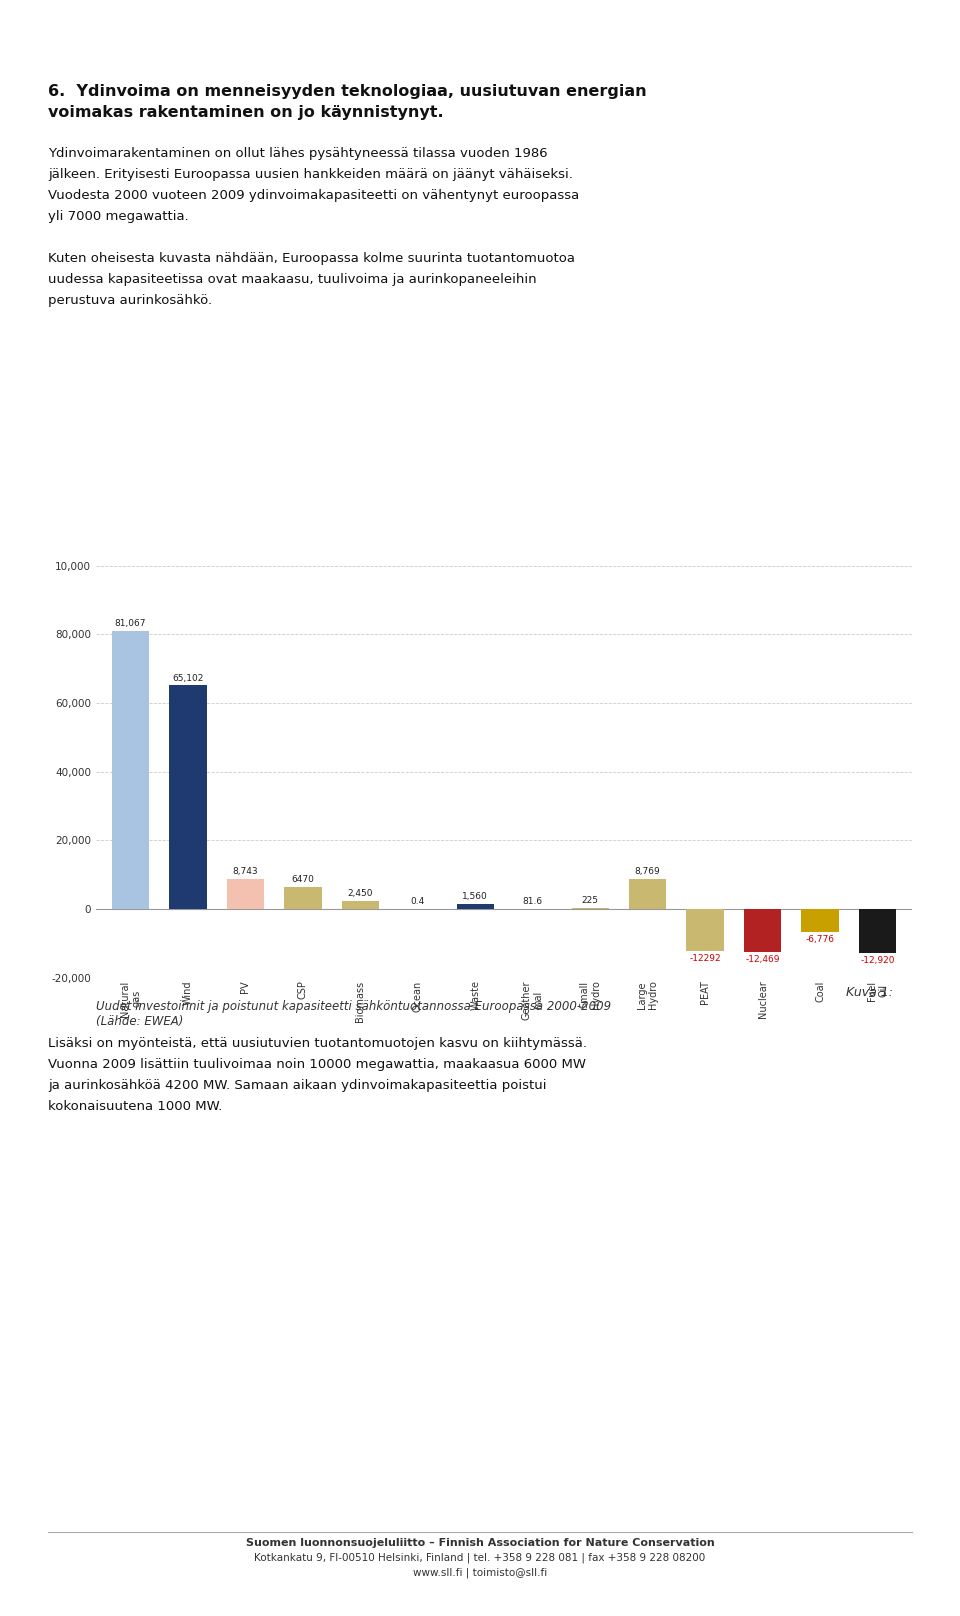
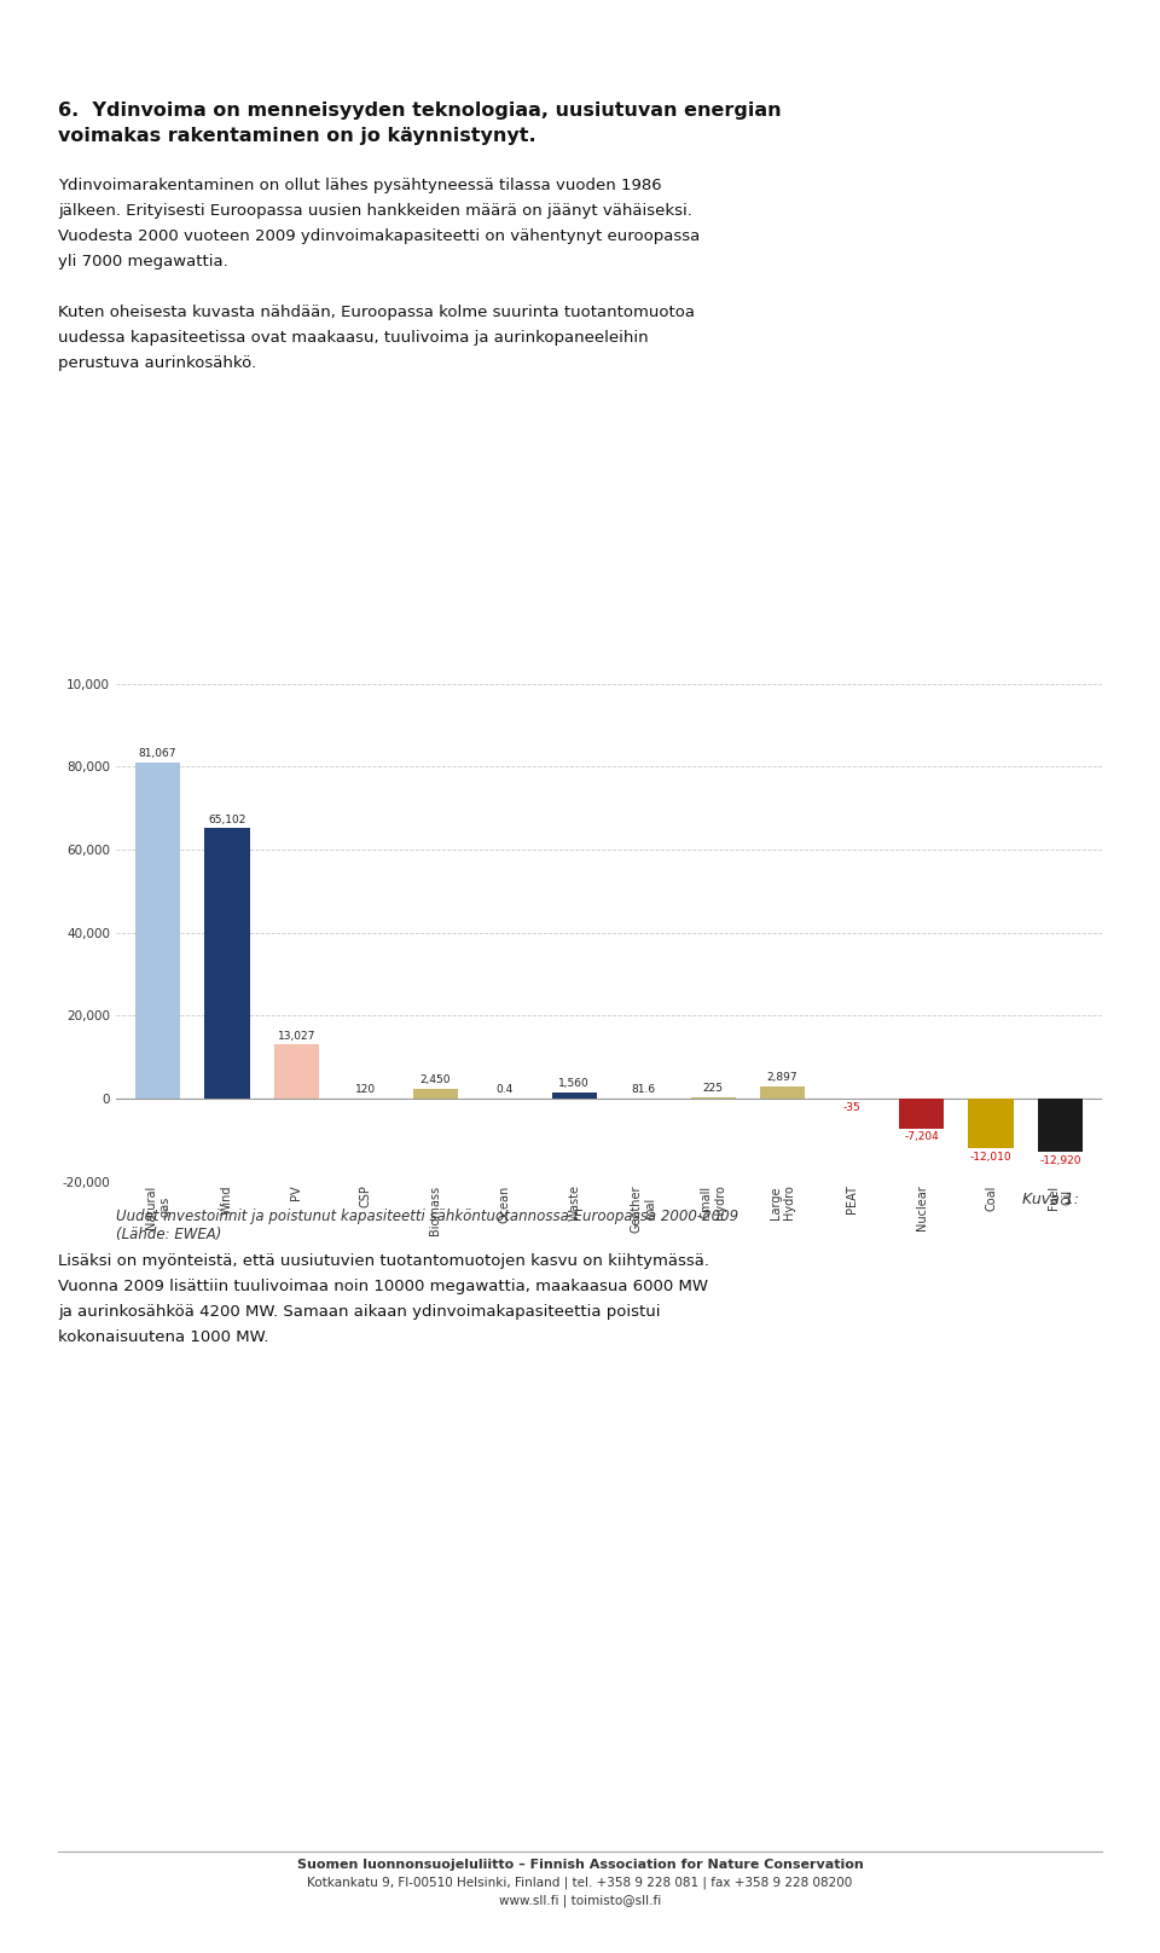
PV: 8,743 -> 13,027
CSP: 6470 -> 120
Large Hydro: 8,769 -> 2,897
PEAT: -12292 -> -35
Nuclear: -12,469 -> -7,204
Coal: -6,776 -> -12,010
